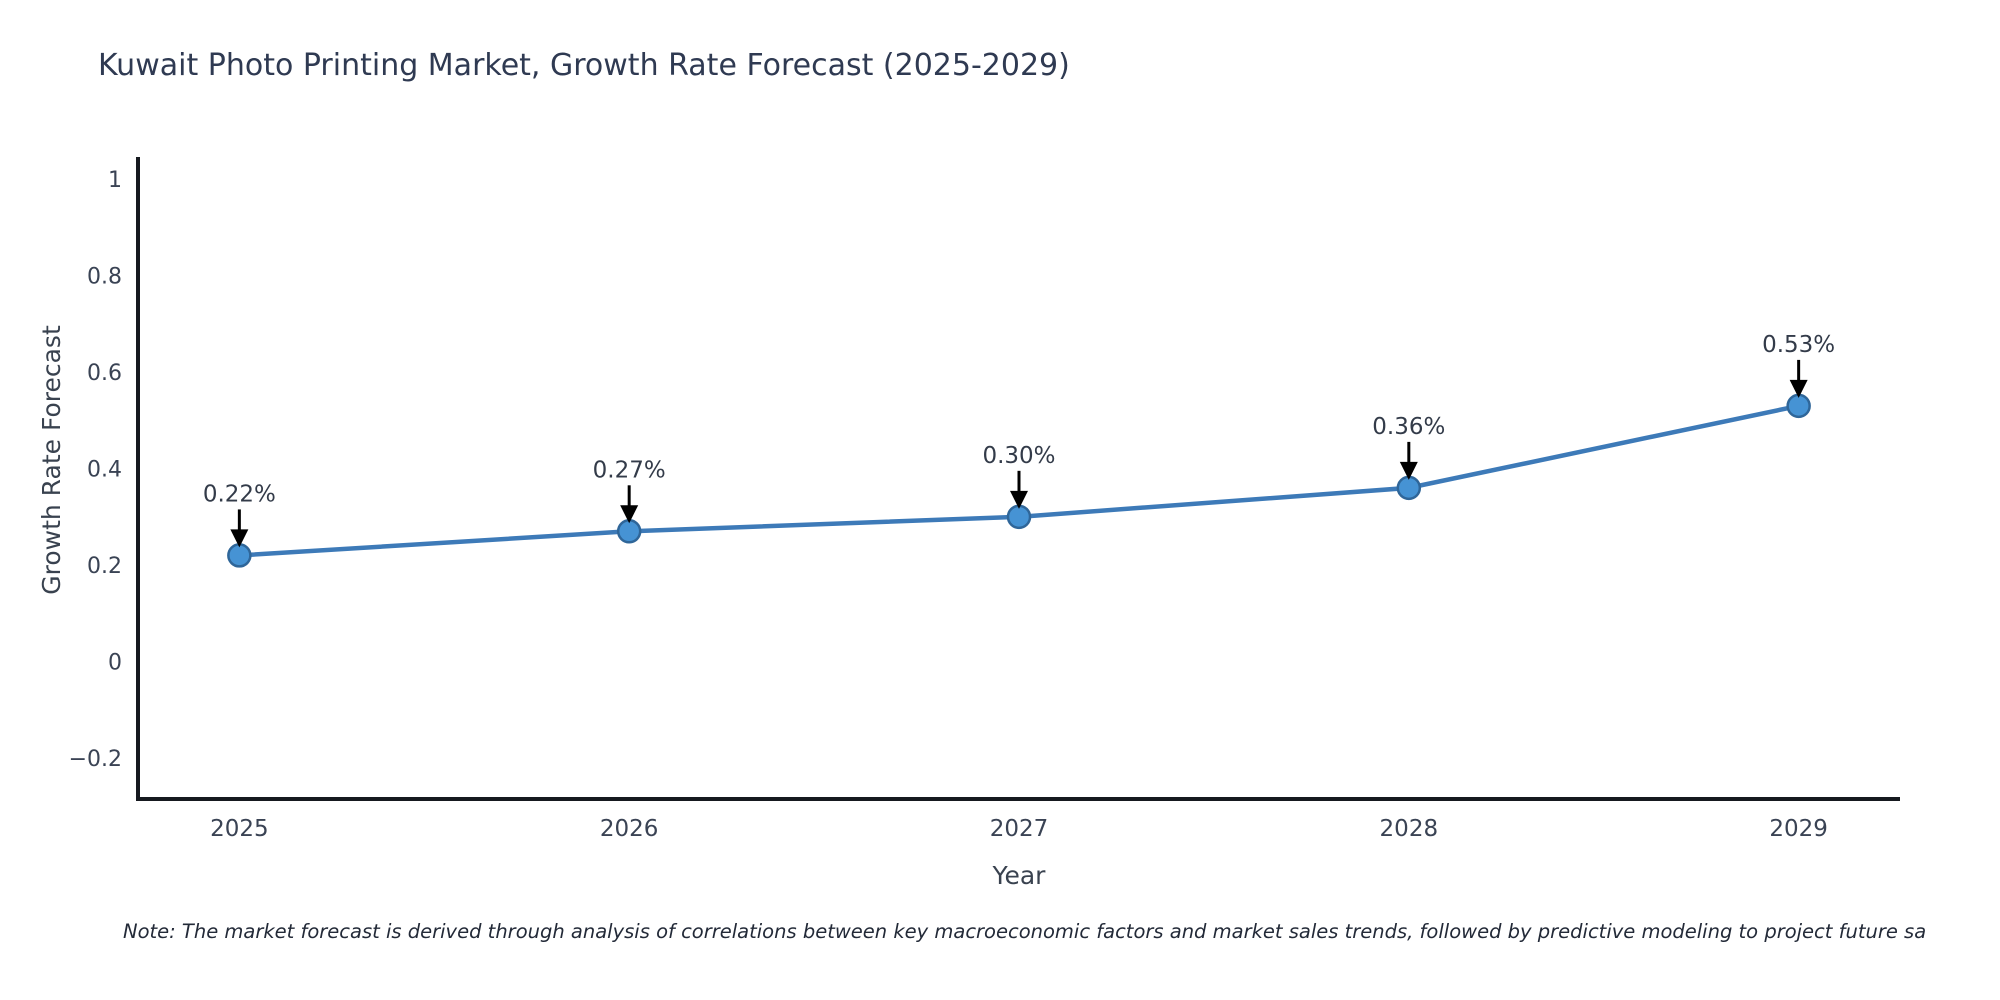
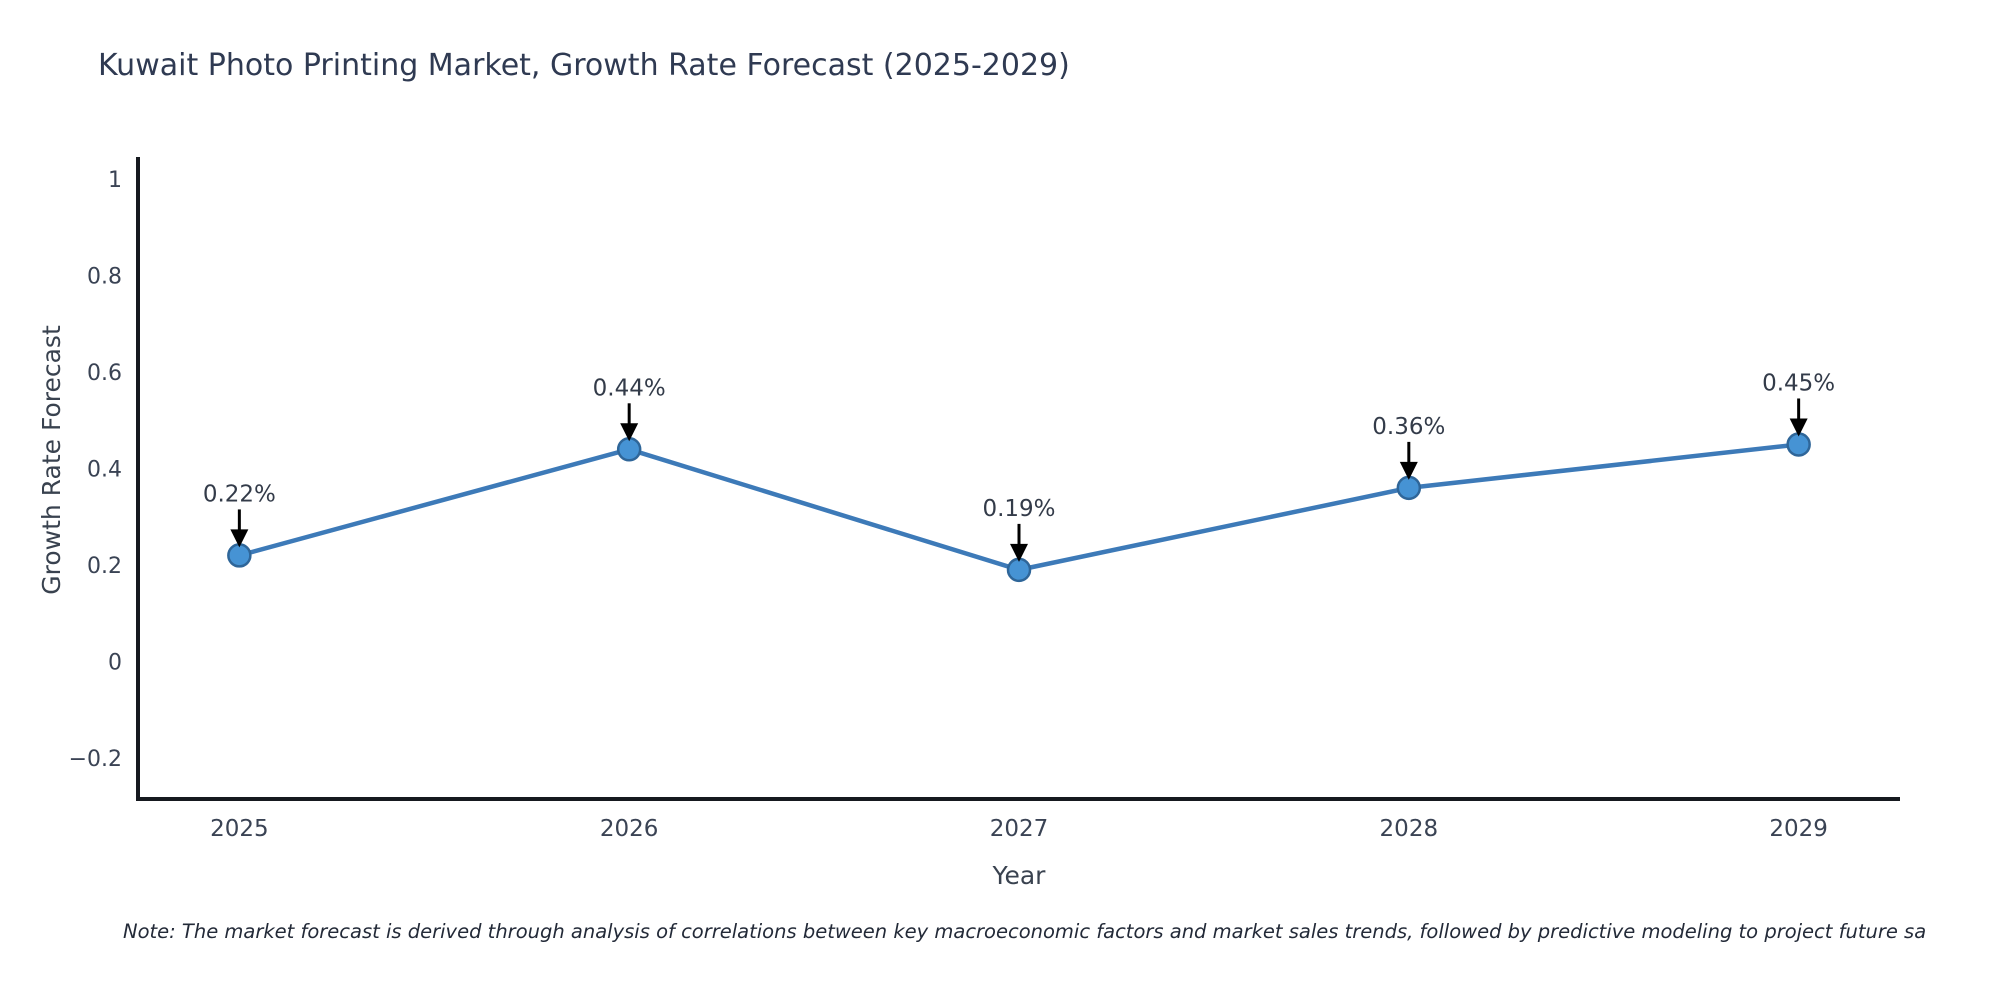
2026: 0.27% -> 0.44%
2027: 0.30% -> 0.19%
2029: 0.53% -> 0.45%
